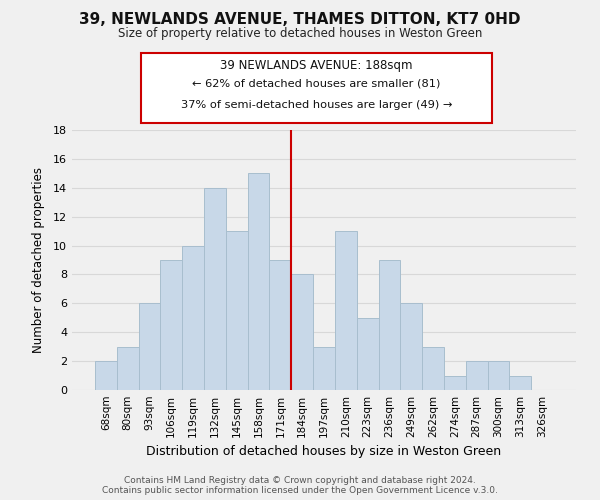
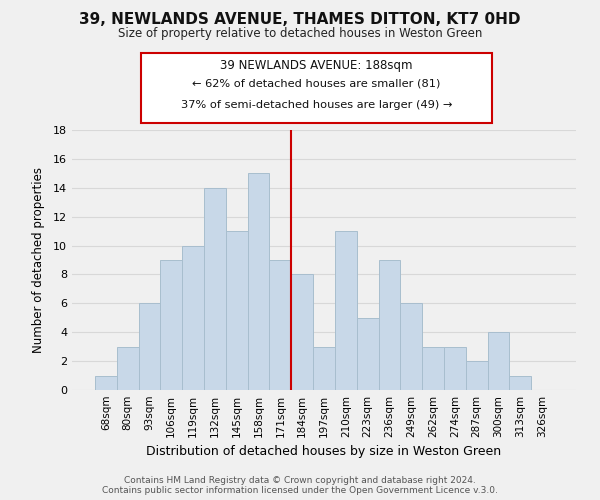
68sqm: 2 -> 1
274sqm: 1 -> 3
300sqm: 2 -> 4
